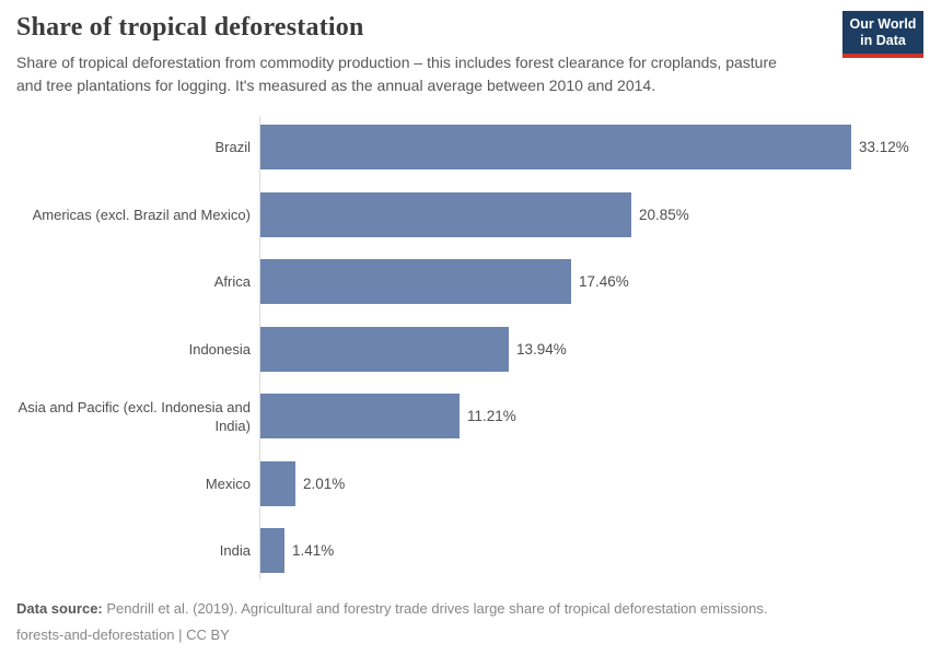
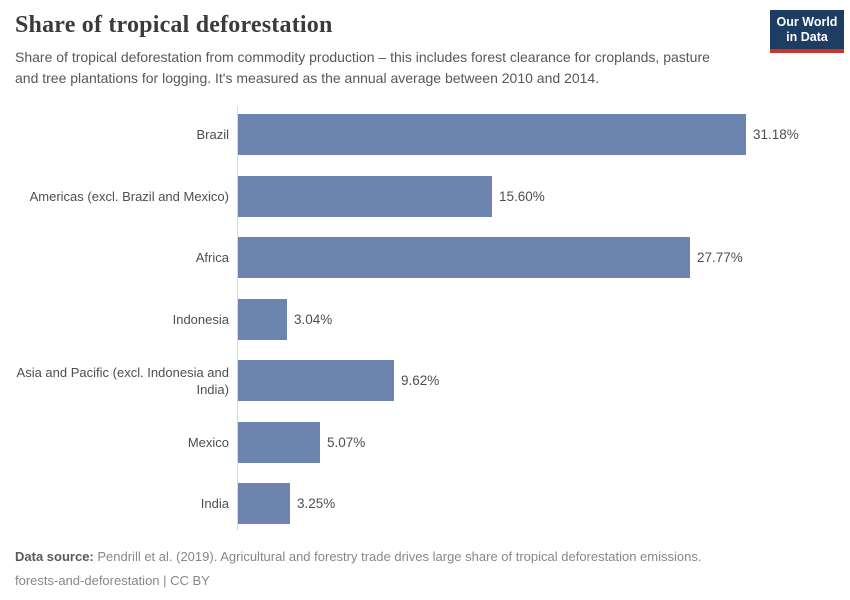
Brazil: 33.12% -> 31.18%
Americas (excl. Brazil and Mexico): 20.85% -> 15.60%
Africa: 17.46% -> 27.77%
Indonesia: 13.94% -> 3.04%
Asia and Pacific (excl. Indonesia and India): 11.21% -> 9.62%
Mexico: 2.01% -> 5.07%
India: 1.41% -> 3.25%
